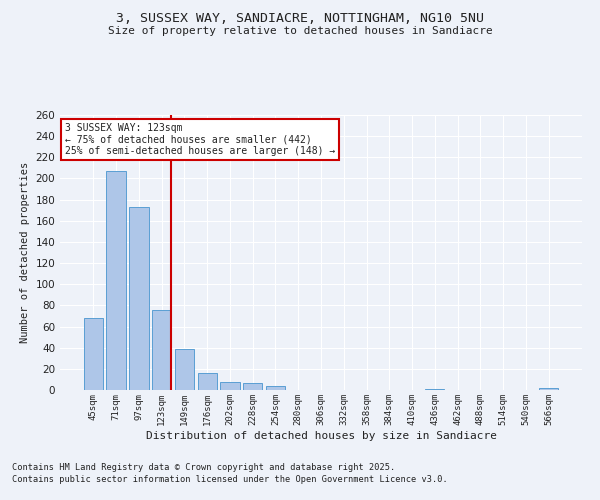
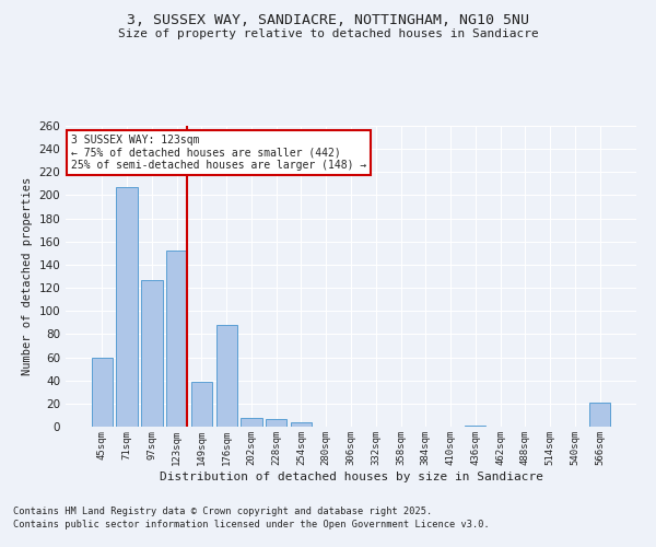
45sqm: 68 -> 60
97sqm: 173 -> 127
123sqm: 76 -> 152
176sqm: 16 -> 88
566sqm: 2 -> 21
